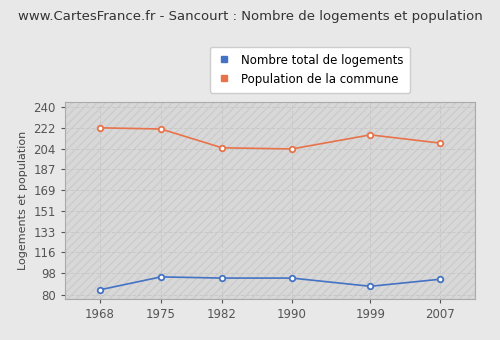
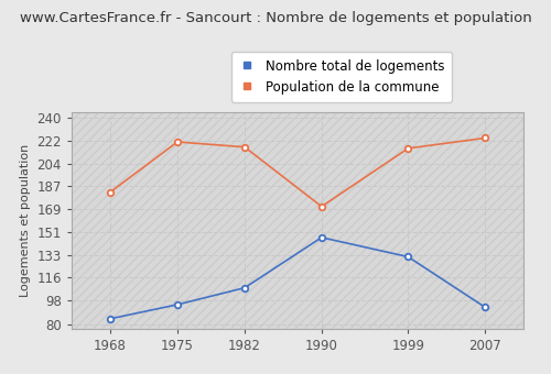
Population de la commune/1968: 222 -> 182
Nombre total de logements/1982: 94 -> 108
Population de la commune/1982: 205 -> 217
Nombre total de logements/1990: 94 -> 147
Population de la commune/1990: 204 -> 171
Nombre total de logements/1999: 87 -> 132
Population de la commune/2007: 209 -> 224
